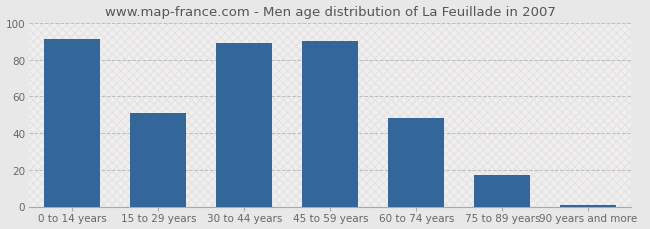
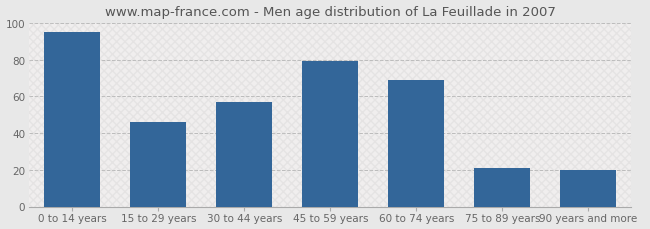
0 to 14 years: 91 -> 95
15 to 29 years: 51 -> 46
30 to 44 years: 89 -> 57
45 to 59 years: 90 -> 79
60 to 74 years: 48 -> 69
75 to 89 years: 17 -> 21
90 years and more: 1 -> 20
